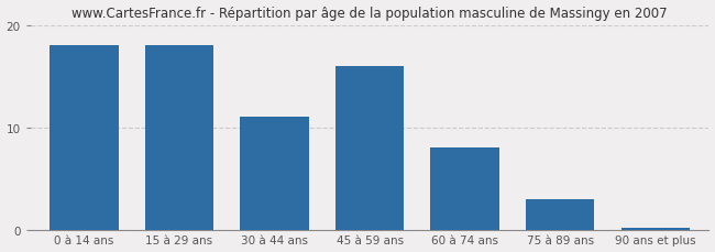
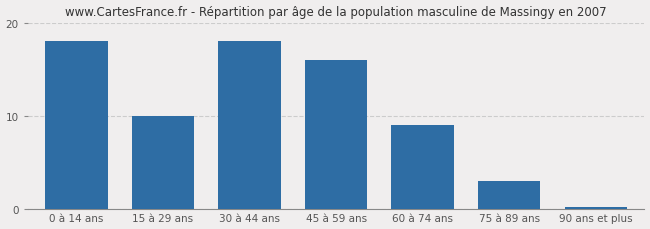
15 à 29 ans: 18.0 -> 10.0
30 à 44 ans: 11.0 -> 18.0
60 à 74 ans: 8.0 -> 9.0
